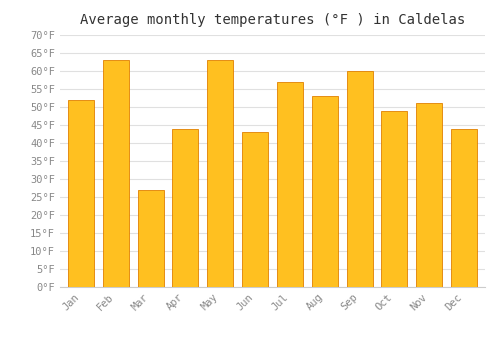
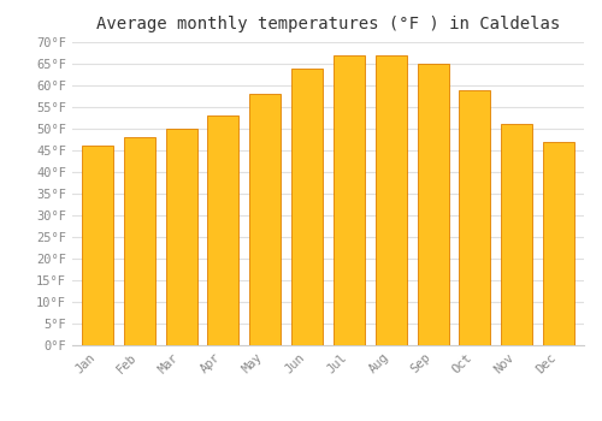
Jan: 52°F -> 46°F
Feb: 63°F -> 48°F
Mar: 27°F -> 50°F
Apr: 44°F -> 53°F
May: 63°F -> 58°F
Jun: 43°F -> 64°F
Jul: 57°F -> 67°F
Aug: 53°F -> 67°F
Sep: 60°F -> 65°F
Oct: 49°F -> 59°F
Dec: 44°F -> 47°F
